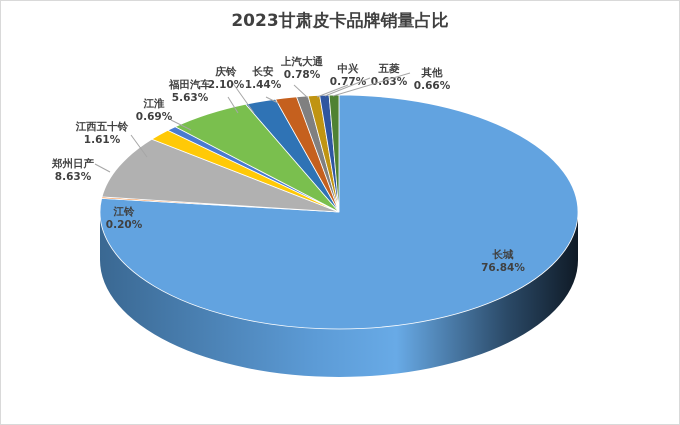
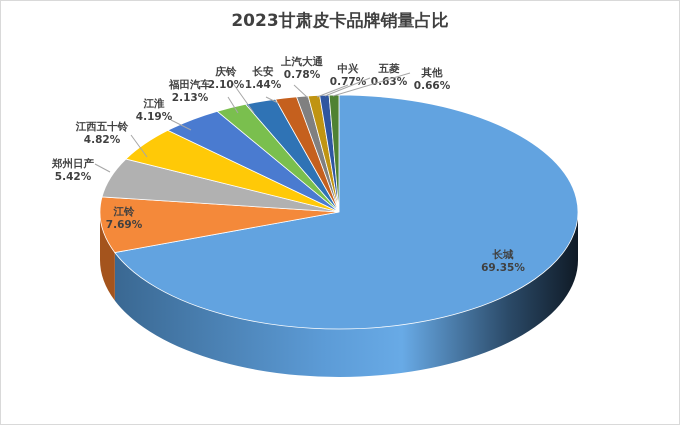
长城: 76.84% -> 69.35%
江铃: 0.20% -> 7.69%
郑州日产: 8.63% -> 5.42%
江西五十铃: 1.61% -> 4.82%
江淮: 0.69% -> 4.19%
福田汽车: 5.63% -> 2.13%
